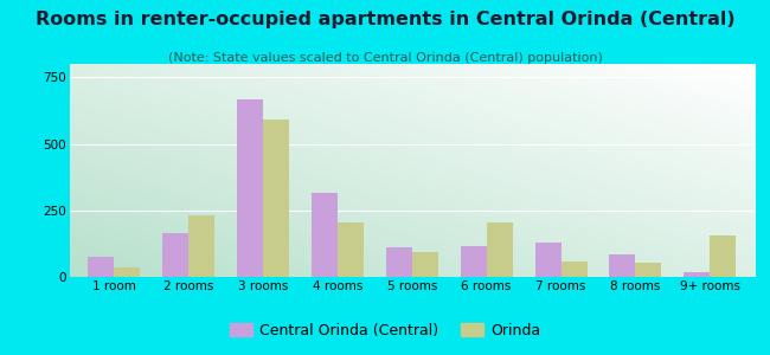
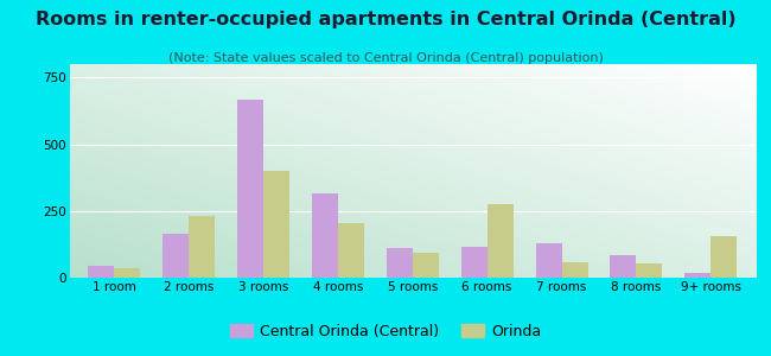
Central Orinda (Central)/1 room: 75 -> 45
Orinda/3 rooms: 590 -> 400
Orinda/6 rooms: 205 -> 275
